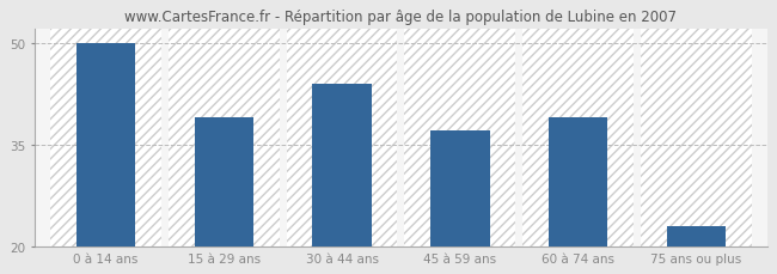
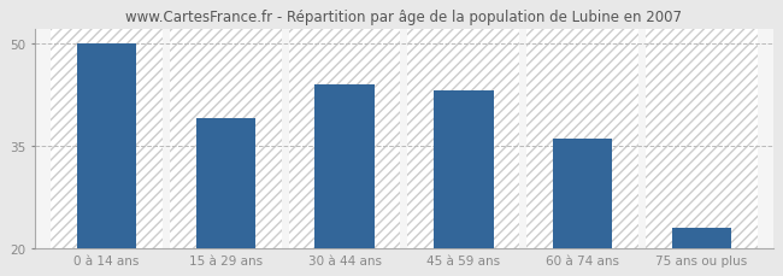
45 à 59 ans: 37 -> 43
60 à 74 ans: 39 -> 36
